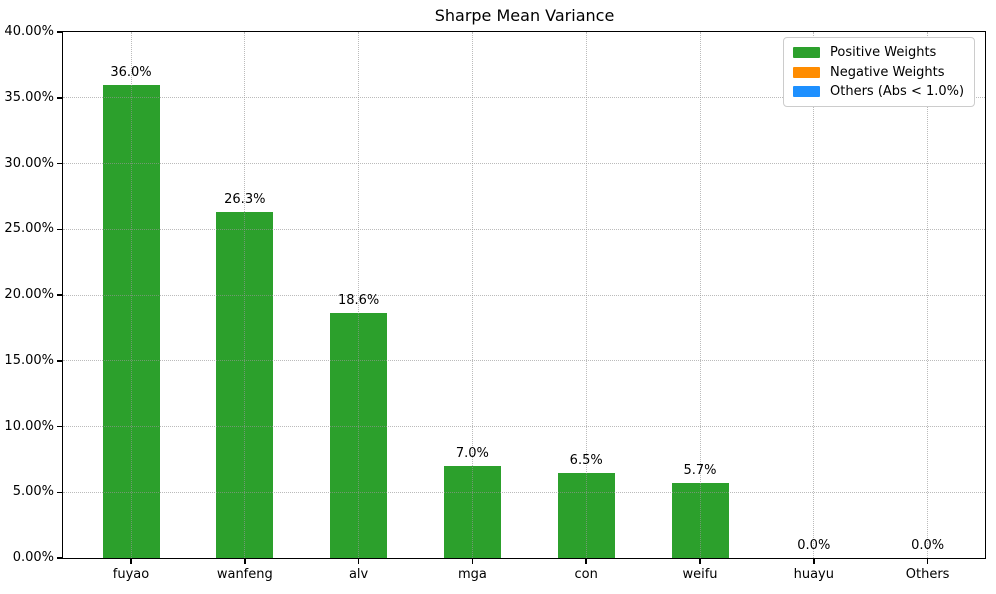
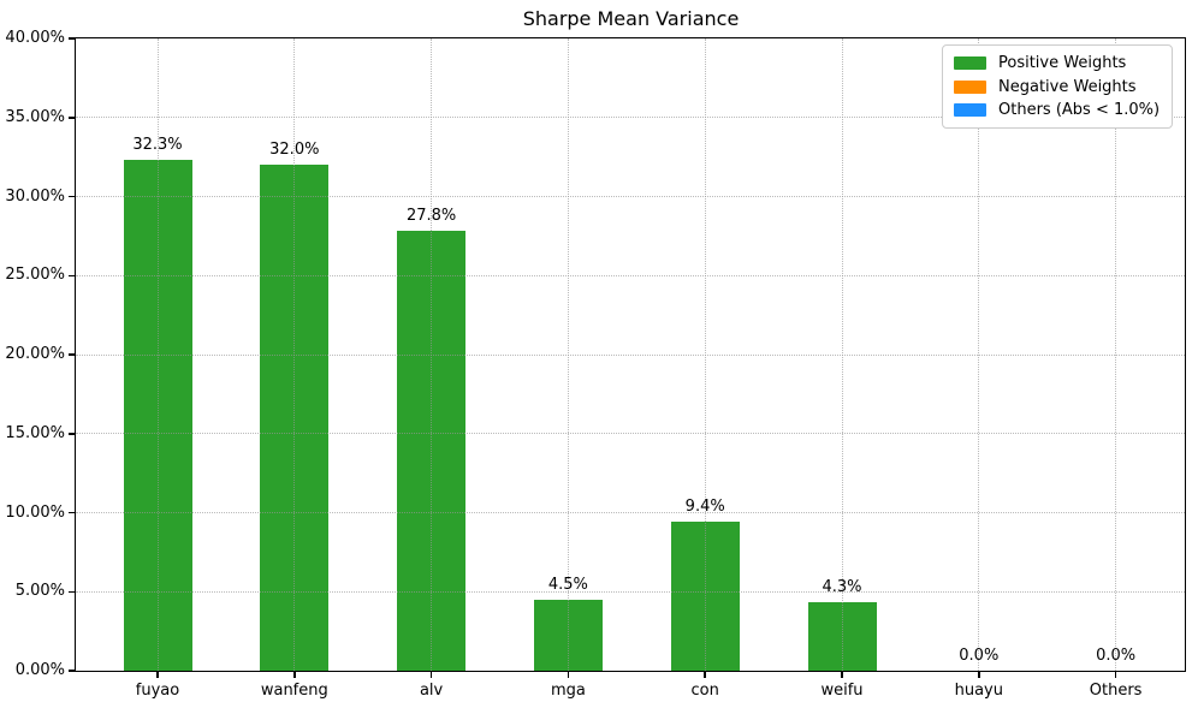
fuyao: 36.0% -> 32.3%
wanfeng: 26.3% -> 32.0%
alv: 18.6% -> 27.8%
mga: 7.0% -> 4.5%
con: 6.5% -> 9.4%
weifu: 5.7% -> 4.3%
